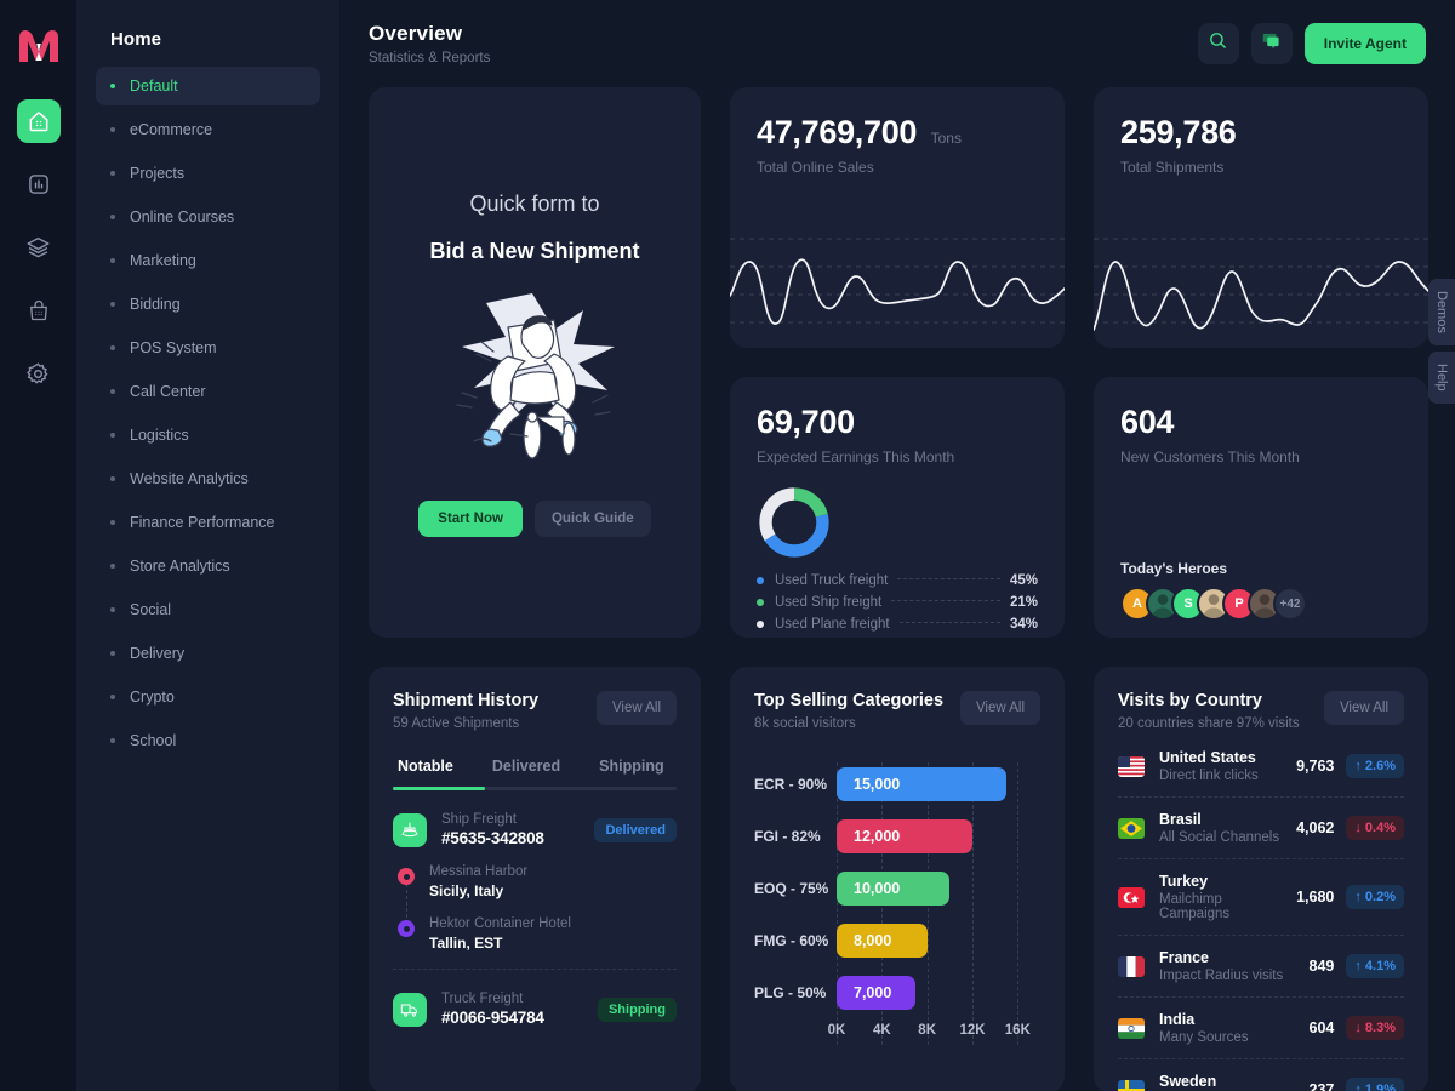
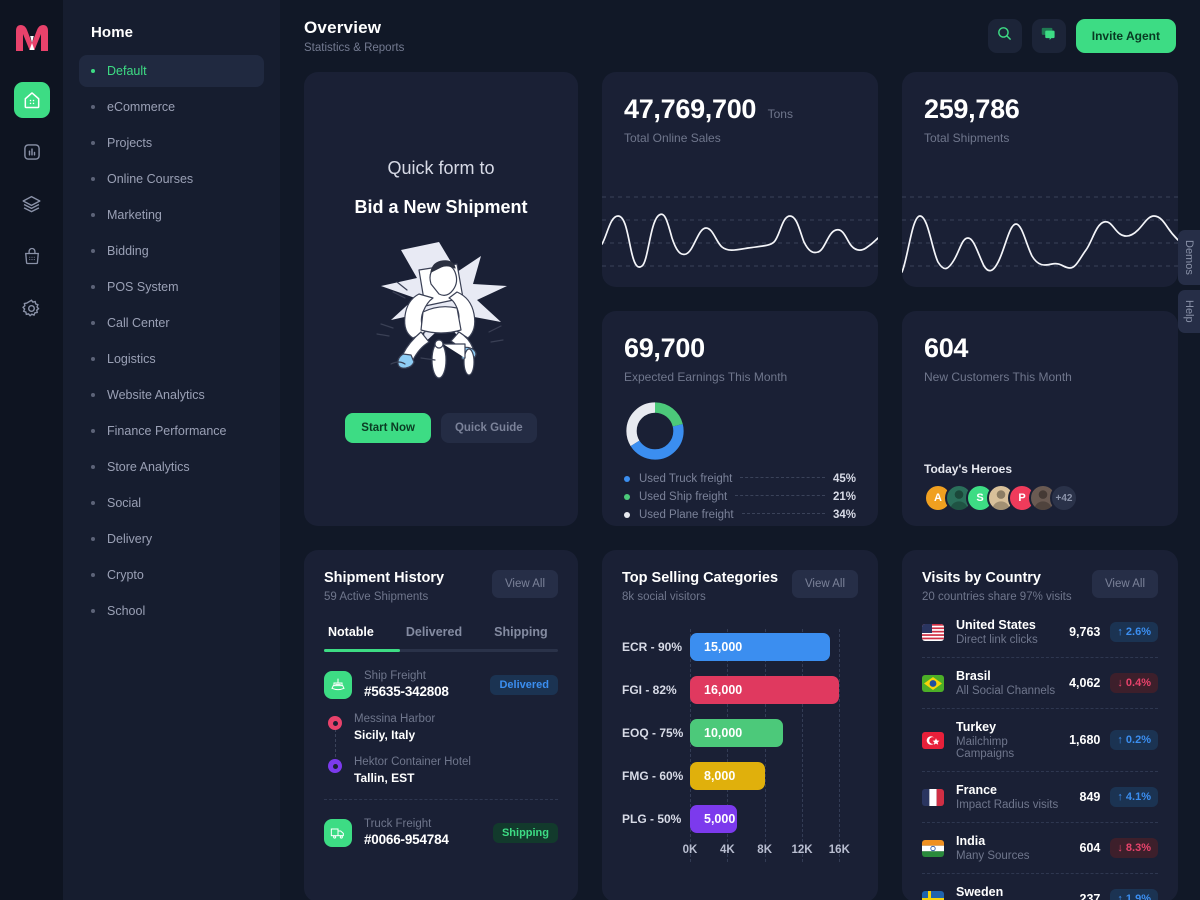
FGI - 82%: 12,000 -> 16,000
PLG - 50%: 7,000 -> 5,000
